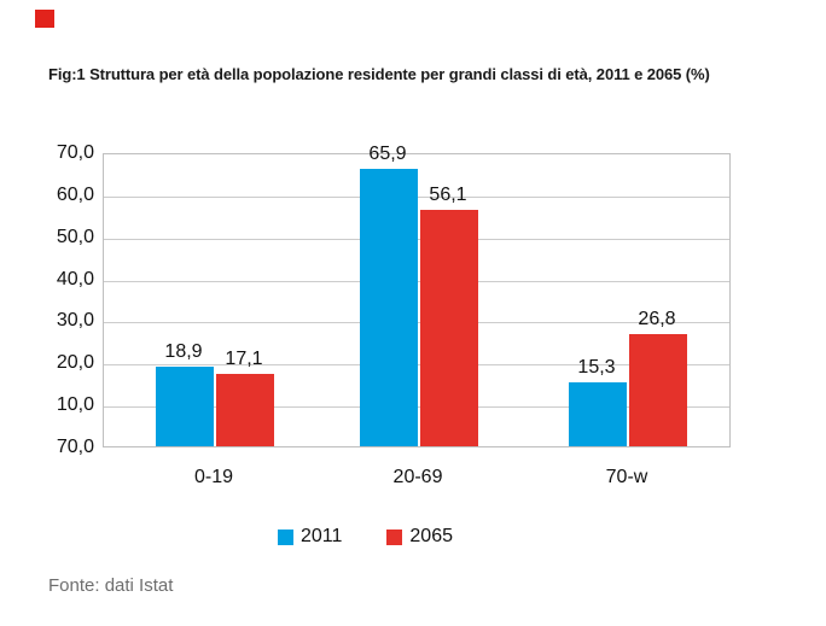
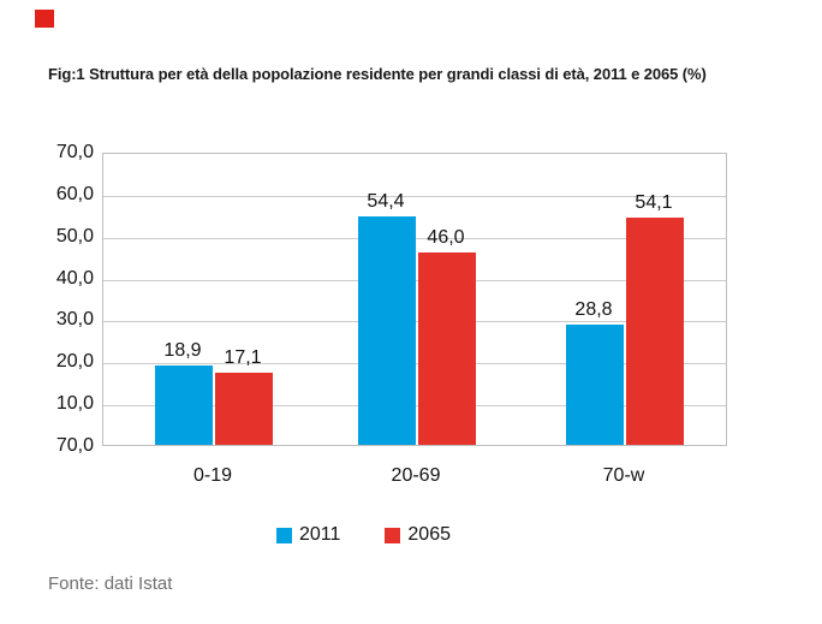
2011/20-69: 65,9 -> 54,4
2065/20-69: 56,1 -> 46,0
2011/70-w: 15,3 -> 28,8
2065/70-w: 26,8 -> 54,1
